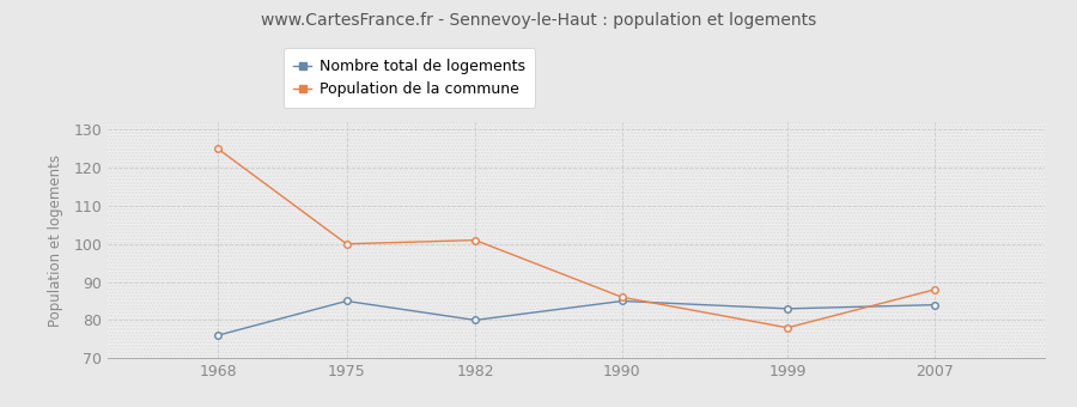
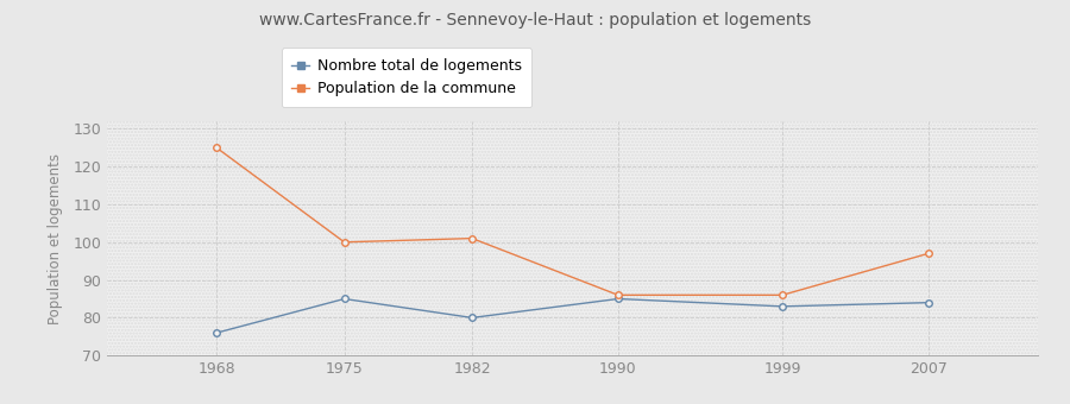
Population de la commune/1999: 78 -> 86
Population de la commune/2007: 88 -> 97
